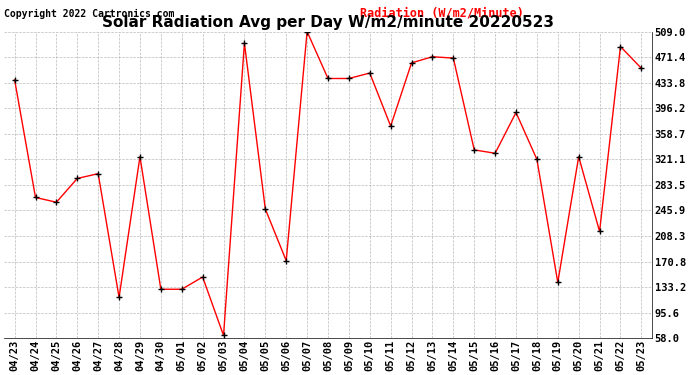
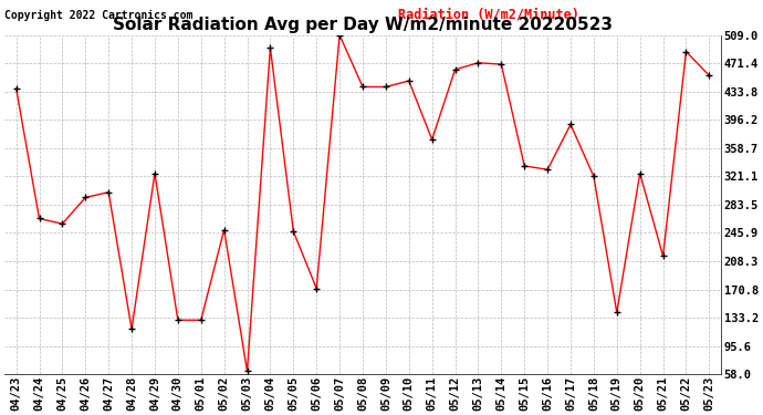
05/02: 148 -> 250
